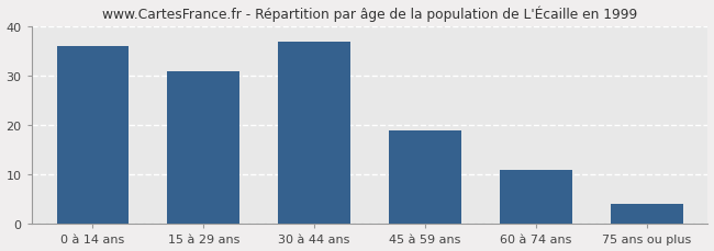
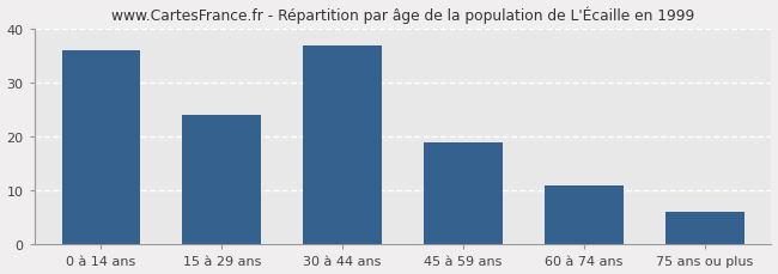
15 à 29 ans: 31 -> 24
75 ans ou plus: 4 -> 6
